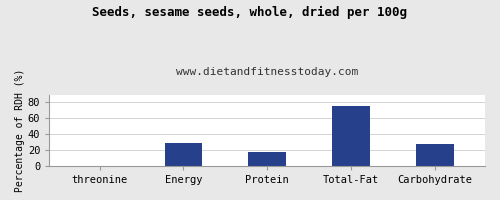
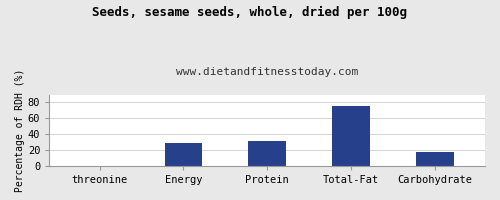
Protein: 18 -> 32
Carbohydrate: 28 -> 18
